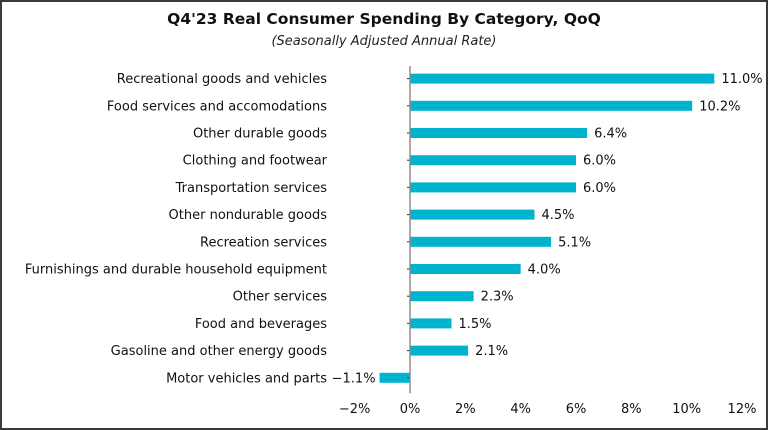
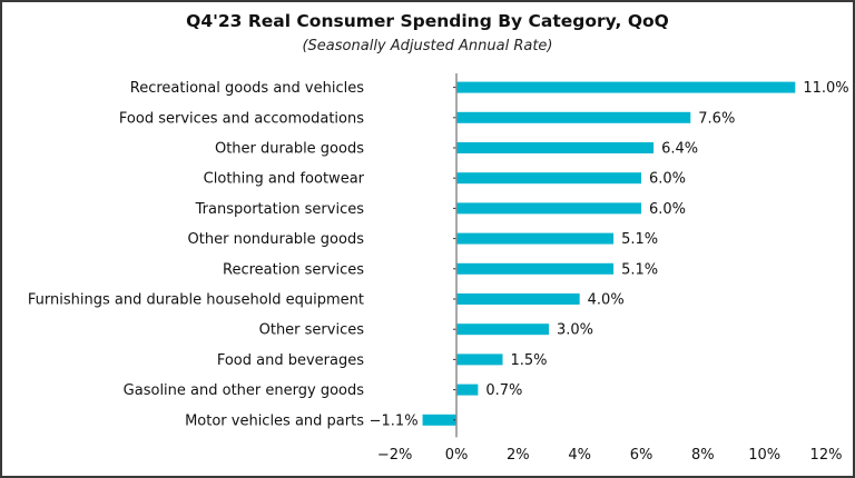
Food services and accomodations: 10.2% -> 7.6%
Other nondurable goods: 4.5% -> 5.1%
Other services: 2.3% -> 3.0%
Gasoline and other energy goods: 2.1% -> 0.7%
